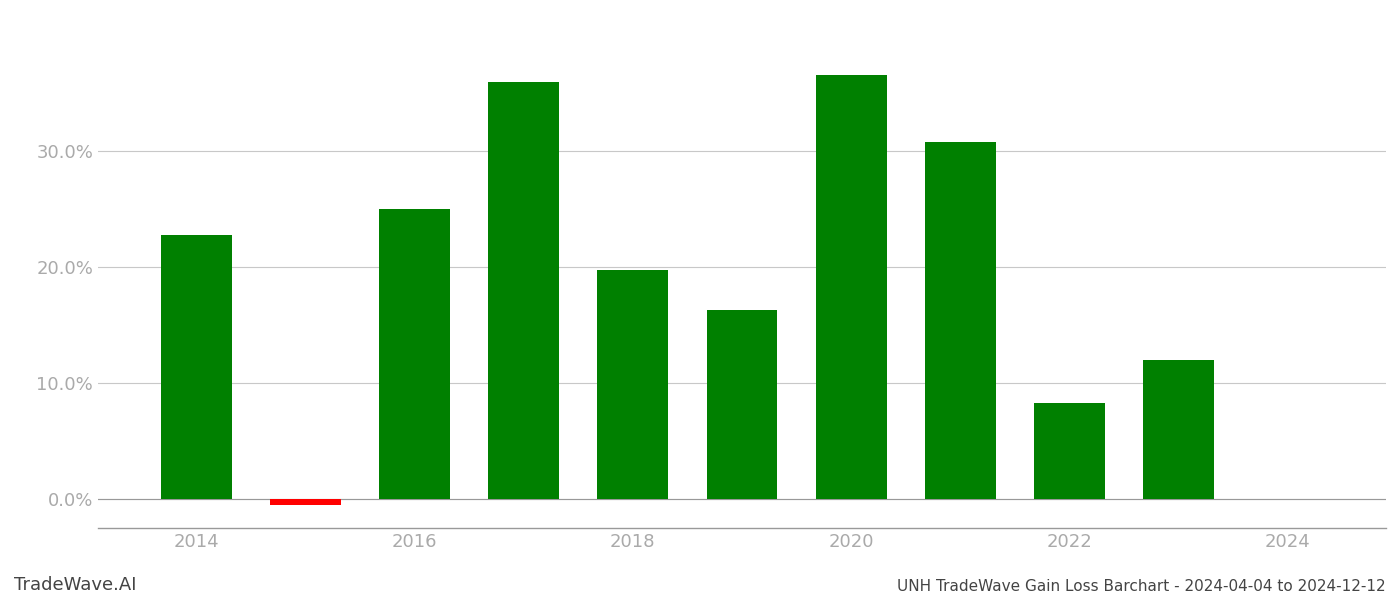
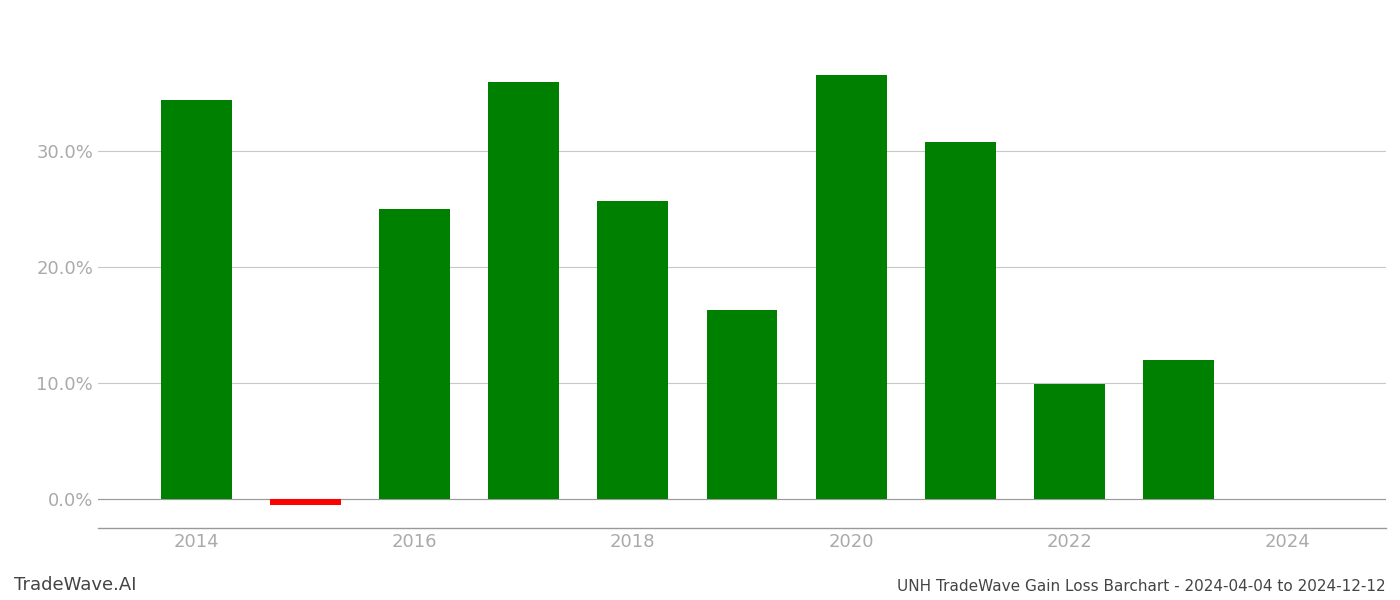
2014: 22.8% -> 34.4%
2018: 19.8% -> 25.7%
2022: 8.3% -> 9.9%
